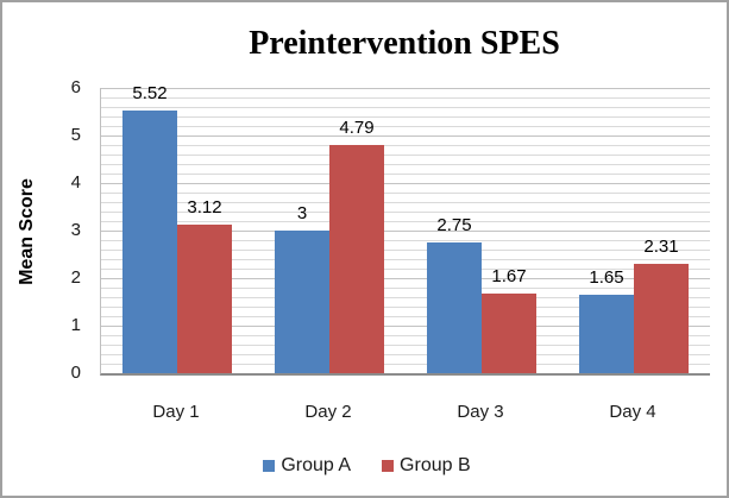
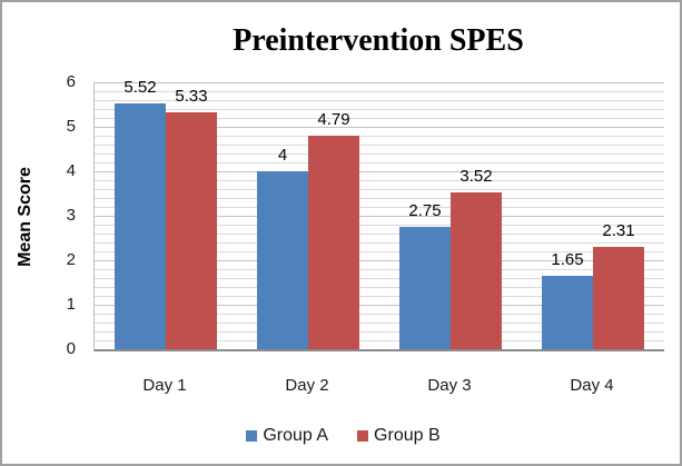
Group B/Day 1: 3.12 -> 5.33
Group A/Day 2: 3 -> 4
Group B/Day 3: 1.67 -> 3.52
